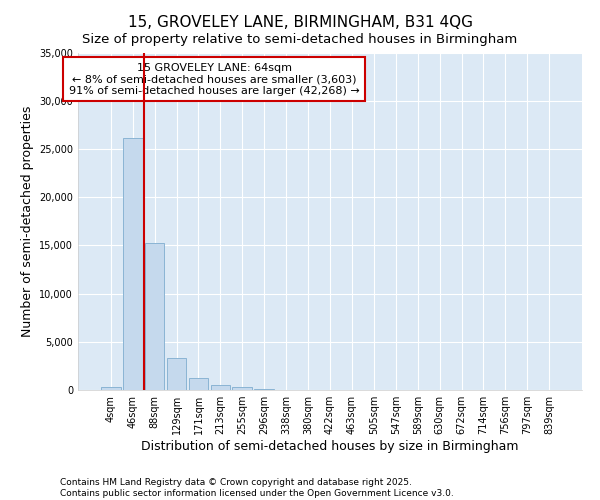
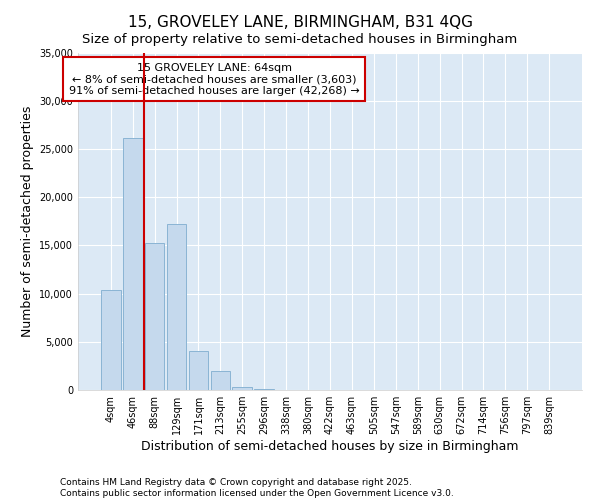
4sqm: 400 -> 10,400
129sqm: 3,300 -> 17,200
171sqm: 1,200 -> 4,000
213sqm: 500 -> 2,000
